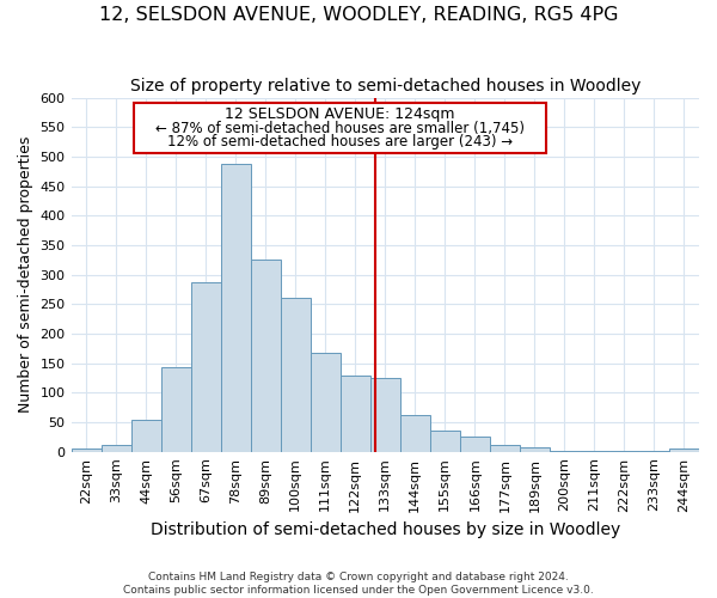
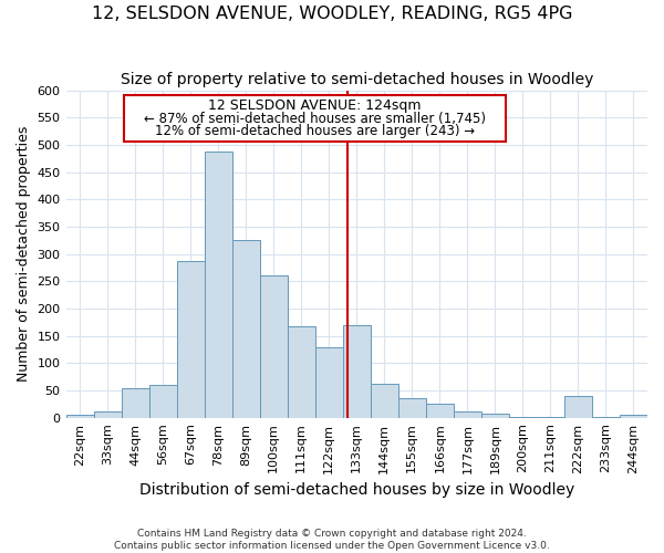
56sqm: 143 -> 60
133sqm: 125 -> 170
222sqm: 1 -> 40
